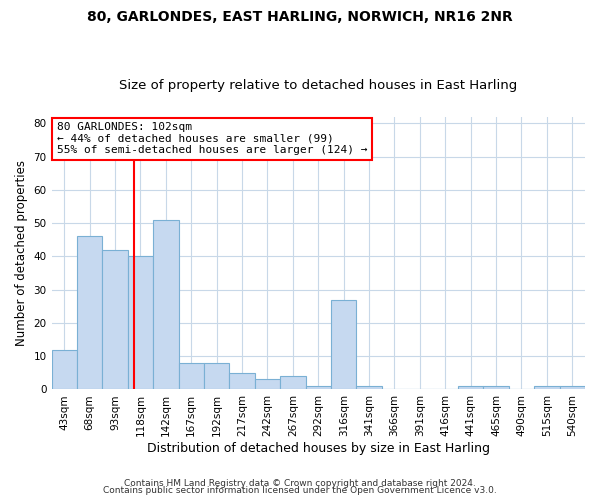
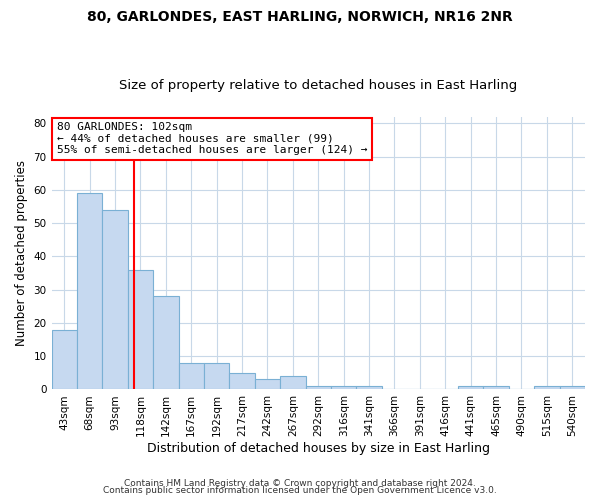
43sqm: 12 -> 18
68sqm: 46 -> 59
93sqm: 42 -> 54
118sqm: 40 -> 36
142sqm: 51 -> 28
316sqm: 27 -> 1
